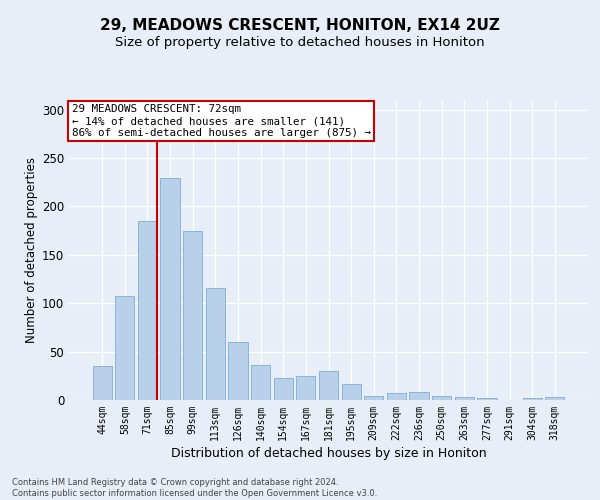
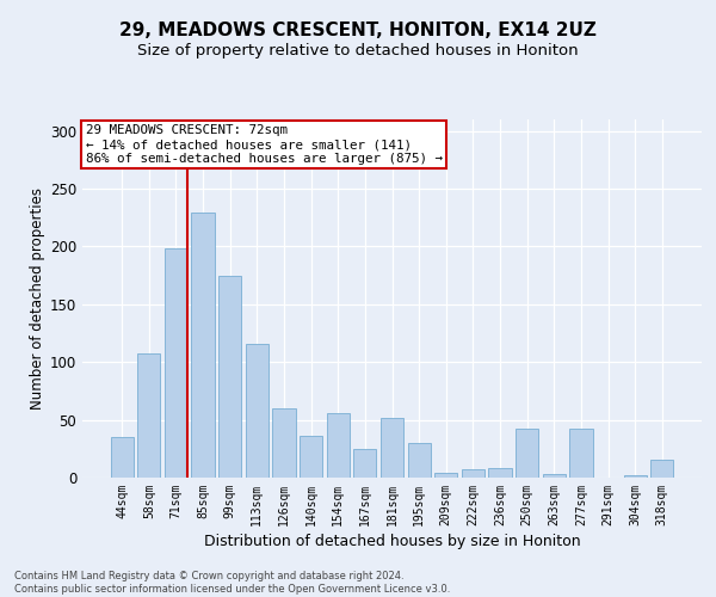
71sqm: 185 -> 198
154sqm: 23 -> 56
181sqm: 30 -> 52
195sqm: 17 -> 30
250sqm: 4 -> 42
277sqm: 2 -> 42
318sqm: 3 -> 16
